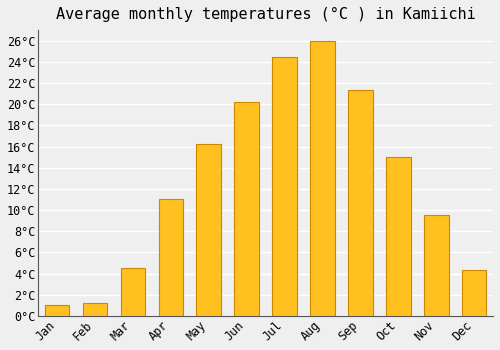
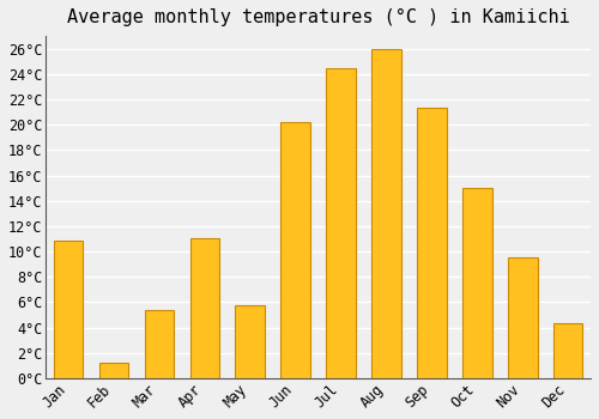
Jan: 1.0°C -> 10.9°C
Mar: 4.5°C -> 5.4°C
May: 16.2°C -> 5.8°C
